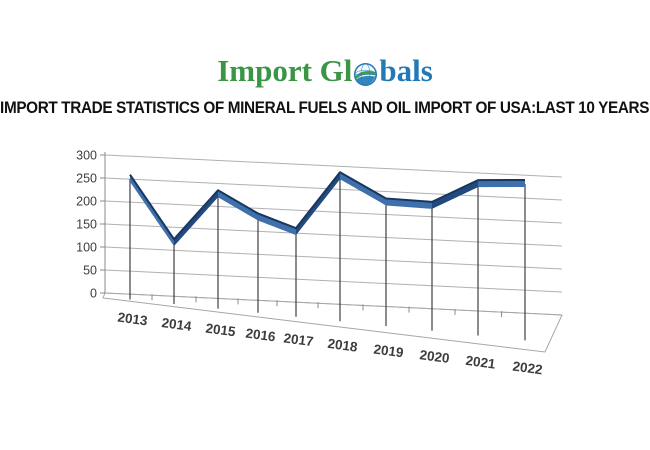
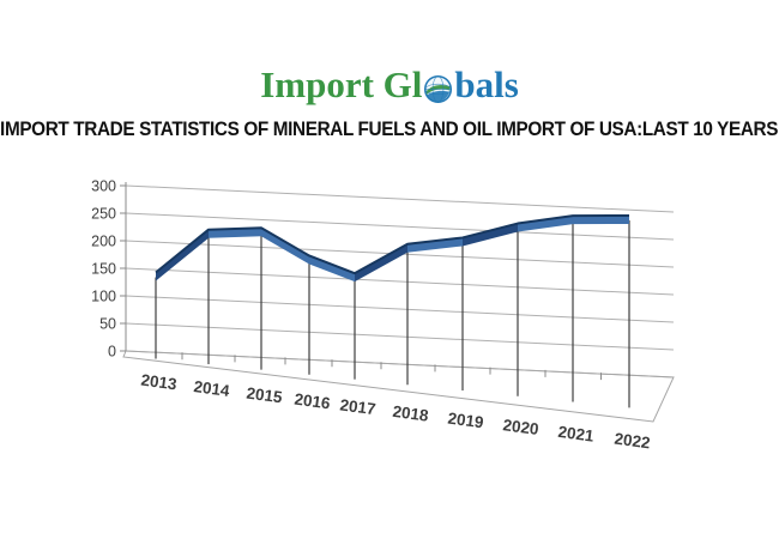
2013: 260 -> 150
2014: 130 -> 220
2018: 260 -> 200
2020: 210 -> 240
